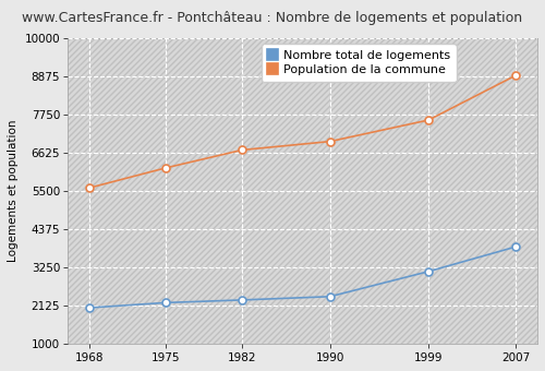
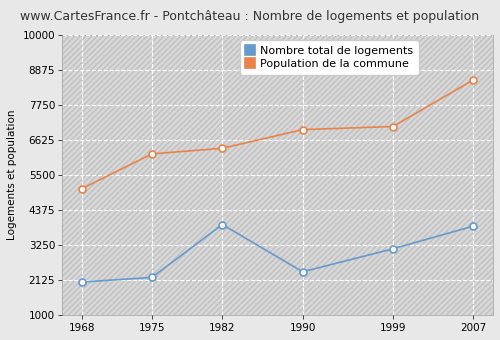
Population de la commune/1968: 5580 -> 5050
Nombre total de logements/1982: 2280 -> 3900
Population de la commune/1982: 6700 -> 6350
Population de la commune/1999: 7580 -> 7050
Population de la commune/2007: 8900 -> 8550
